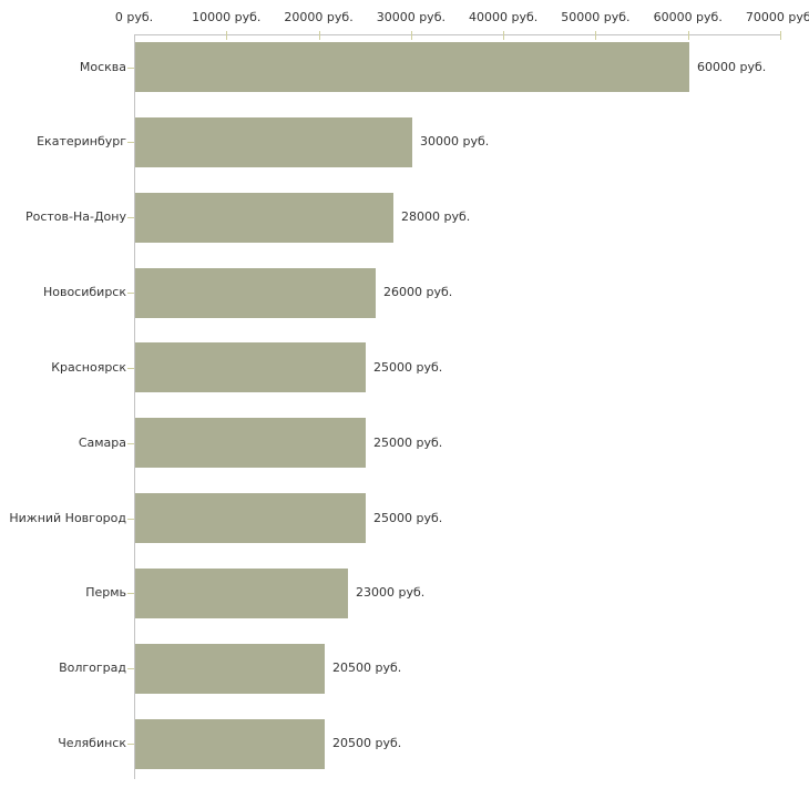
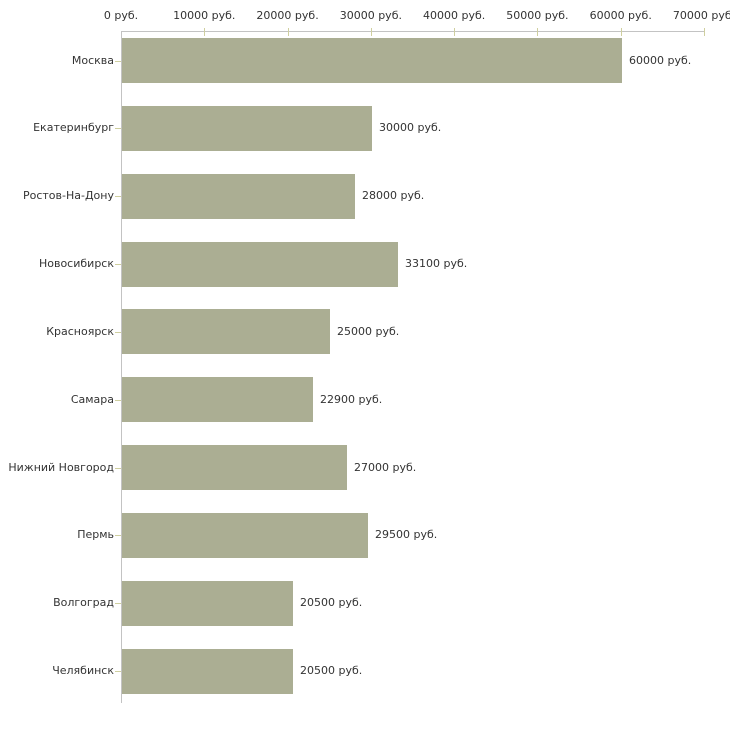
Новосибирск: 26000 -> 33100
Самара: 25000 -> 22900
Нижний Новгород: 25000 -> 27000
Пермь: 23000 -> 29500
